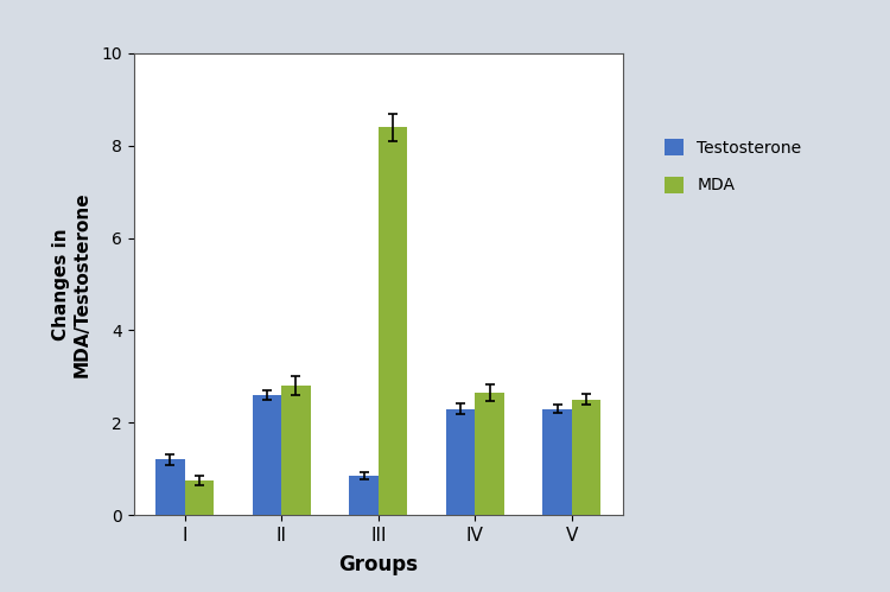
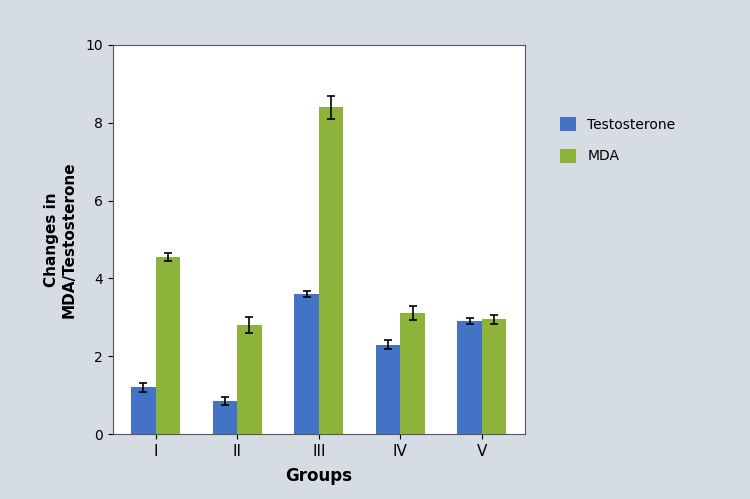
MDA/I: 0.75 -> 4.55
Testosterone/II: 2.60 -> 0.85
Testosterone/III: 0.85 -> 3.60
MDA/IV: 2.65 -> 3.10
Testosterone/V: 2.30 -> 2.90
MDA/V: 2.50 -> 2.95
